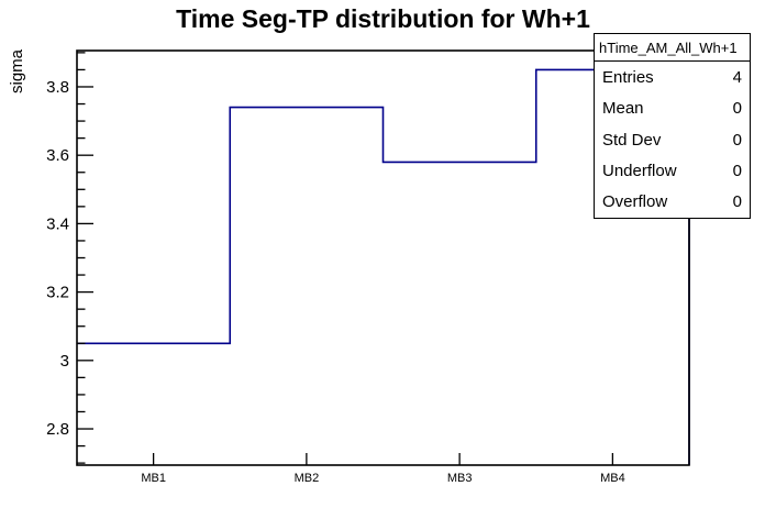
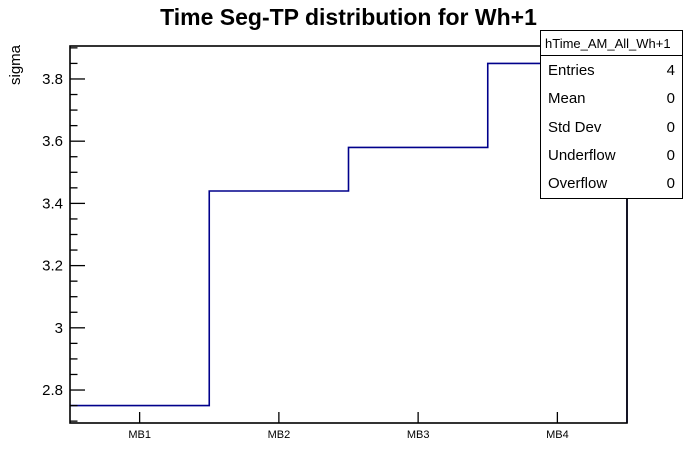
MB1: 3.05 -> 2.75
MB2: 3.74 -> 3.44
